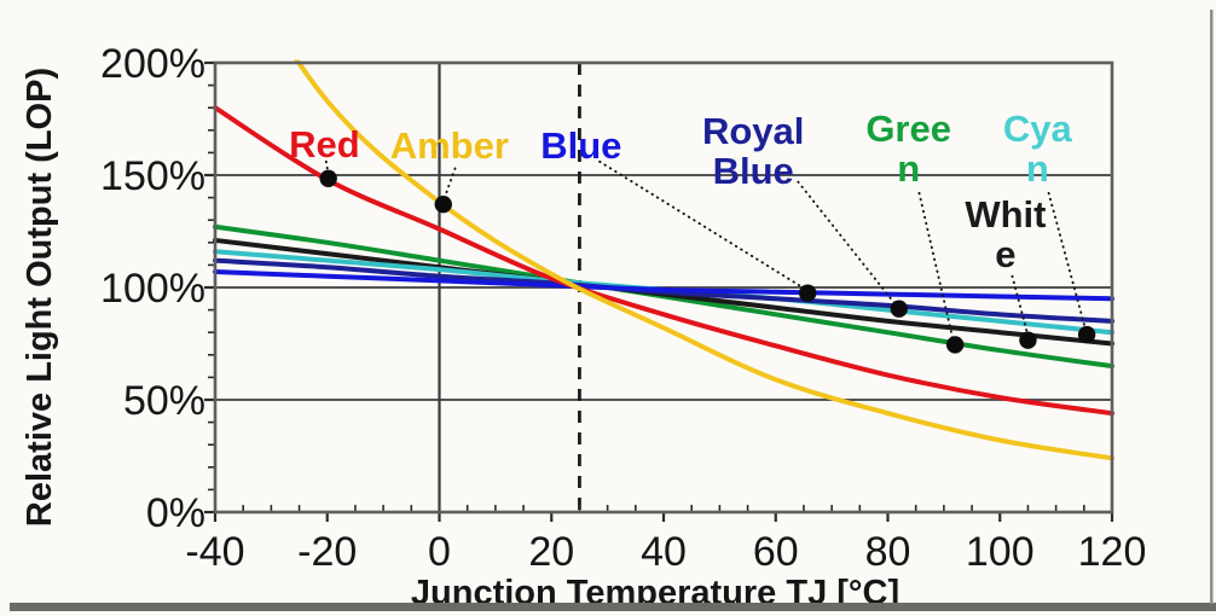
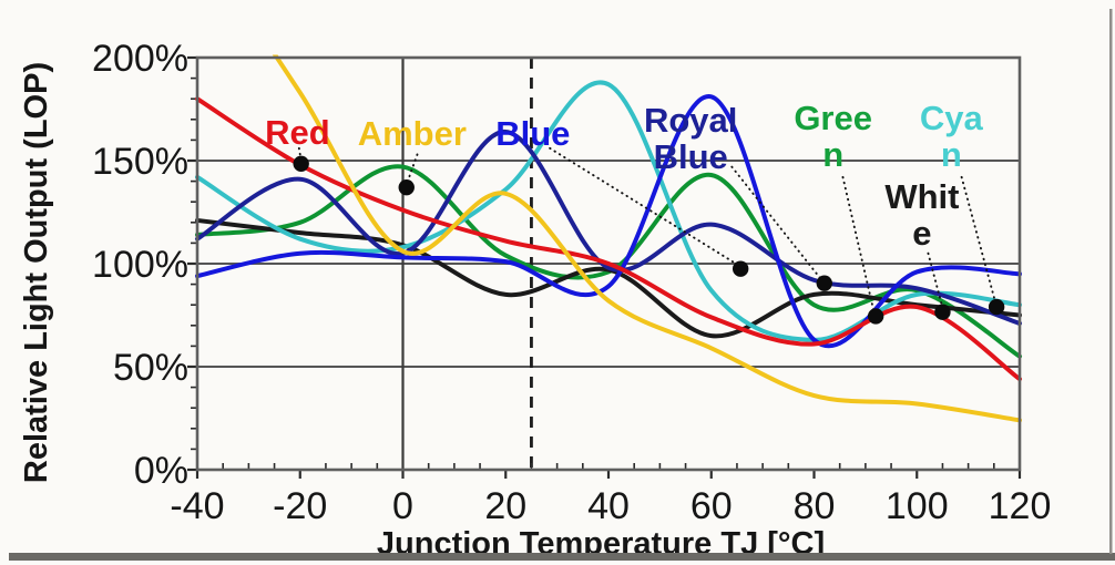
Green/-40: 127% -> 114%
Cyan/-40: 116% -> 142%
Blue/-40: 107% -> 94%
Royal Blue/-20: 109% -> 141%
Green/0: 112% -> 147%
Amber/0: 138% -> 106%
White/20: 103% -> 85%
Cyan/20: 103% -> 136%
Royal Blue/20: 102% -> 164%
Red/20: 104% -> 111%
Amber/20: 106% -> 134%
Cyan/40: 99% -> 187%
Blue/40: 99% -> 89%
Red/40: 88% -> 100%
Green/60: 88% -> 143%
White/60: 91% -> 65%
Cyan/60: 95% -> 87%
Royal Blue/60: 95% -> 119%
Blue/60: 98% -> 181%
Cyan/80: 90% -> 63%
Blue/80: 97% -> 63%
Amber/80: 44% -> 36%
Green/100: 72% -> 87%
Red/100: 51% -> 79%
Green/120: 65% -> 55%
Royal Blue/120: 85% -> 71%
